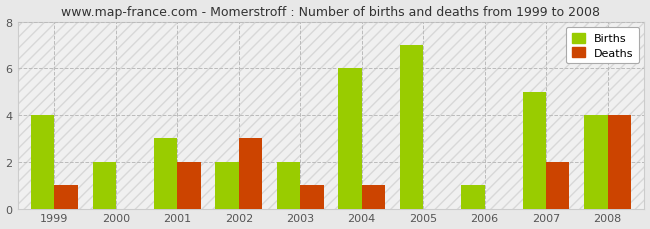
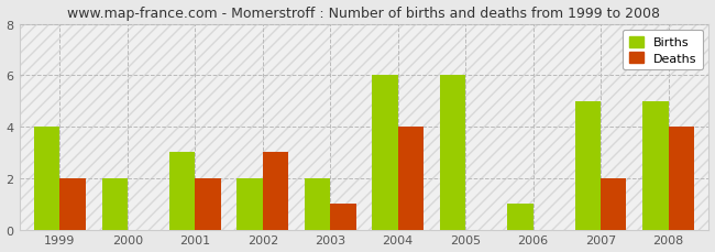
Deaths/1999: 1 -> 2
Deaths/2004: 1 -> 4
Births/2005: 7 -> 6
Births/2008: 4 -> 5
